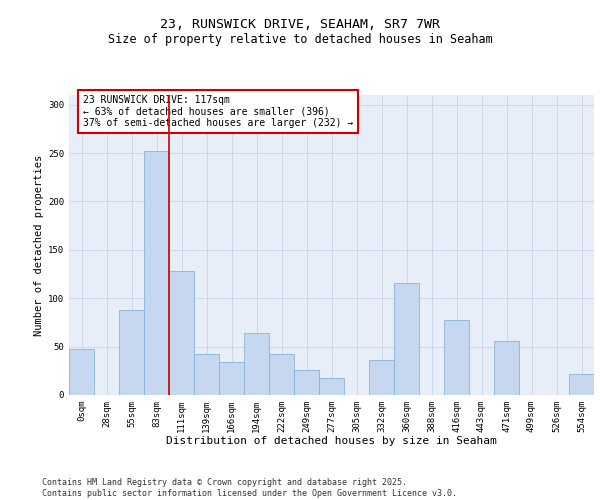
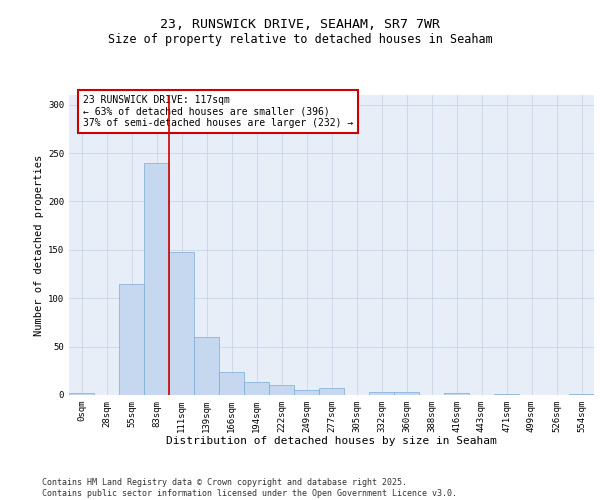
0sqm: 48 -> 2
55sqm: 88 -> 115
83sqm: 252 -> 240
111sqm: 128 -> 148
139sqm: 42 -> 60
166sqm: 34 -> 24
194sqm: 64 -> 13
222sqm: 42 -> 10
249sqm: 26 -> 5
277sqm: 18 -> 7
332sqm: 36 -> 3
360sqm: 116 -> 3
416sqm: 78 -> 2
471sqm: 56 -> 1
554sqm: 22 -> 1
